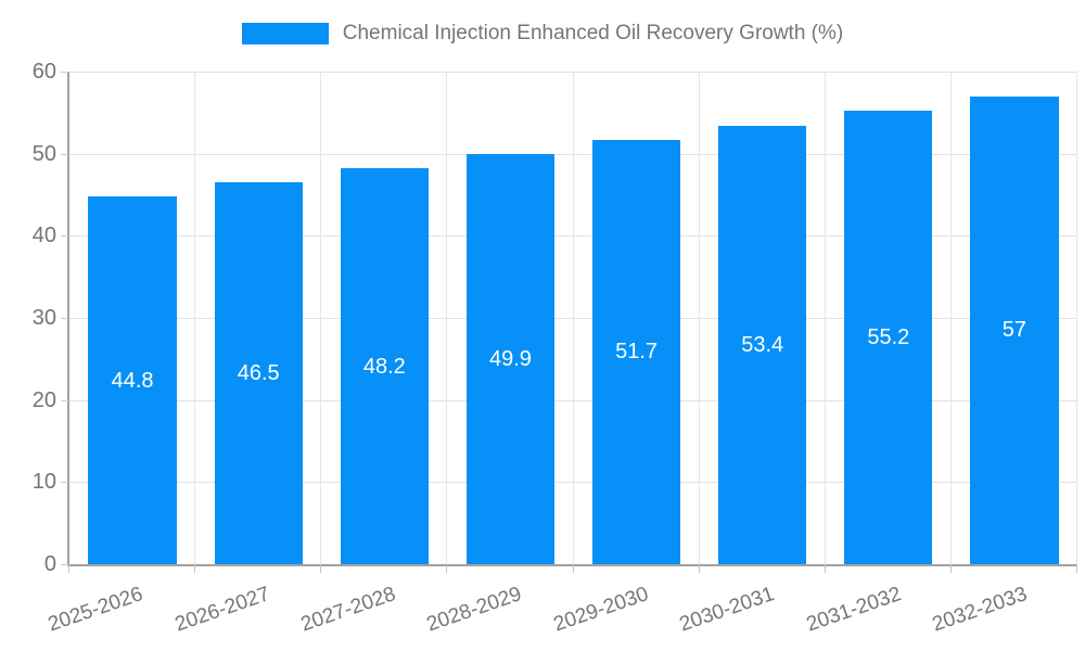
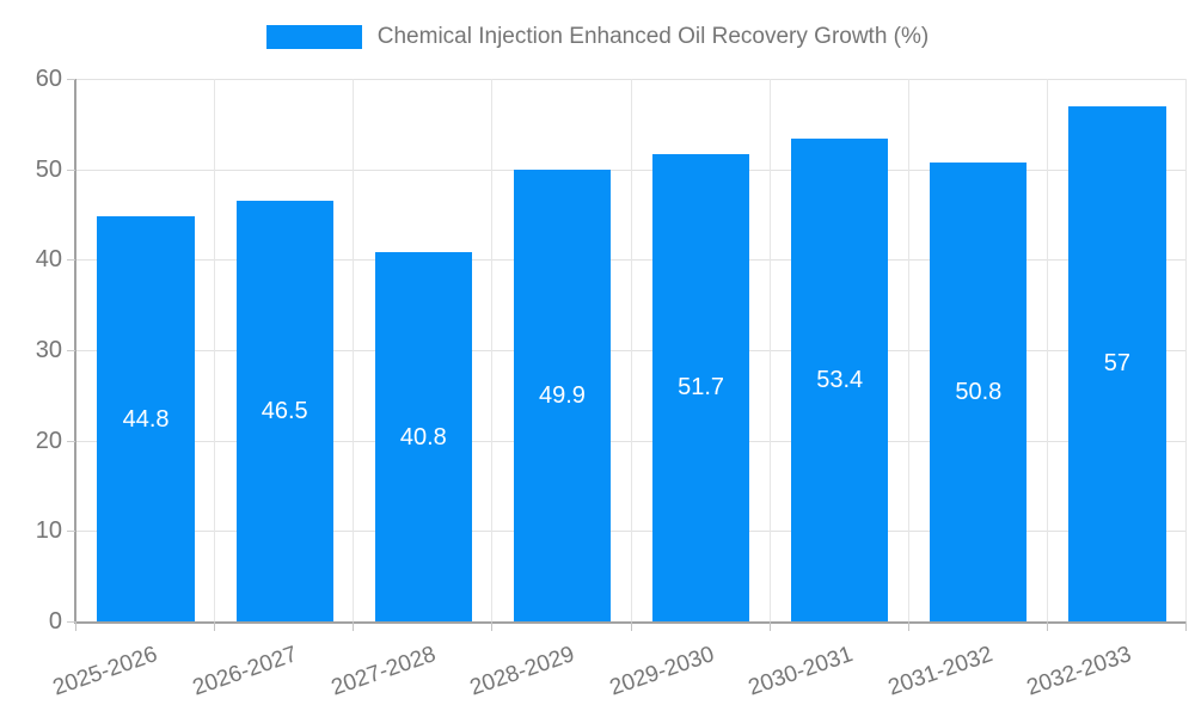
2027-2028: 48.2 -> 40.8
2031-2032: 55.2 -> 50.8
